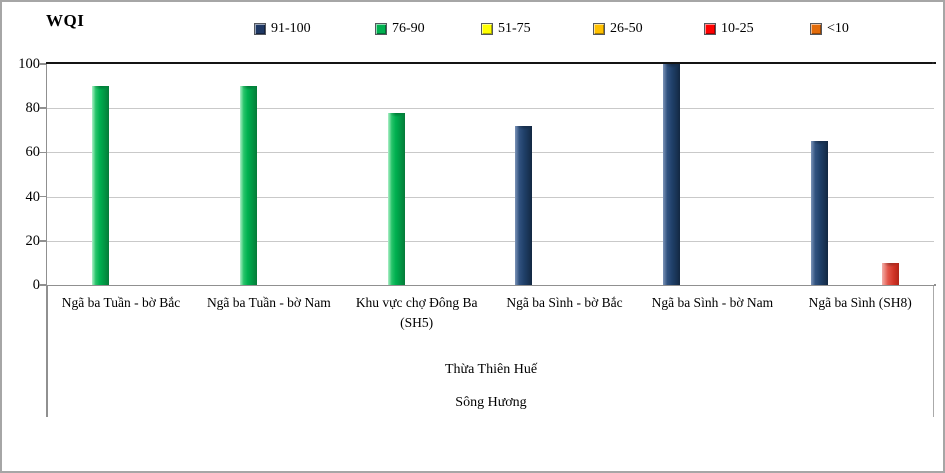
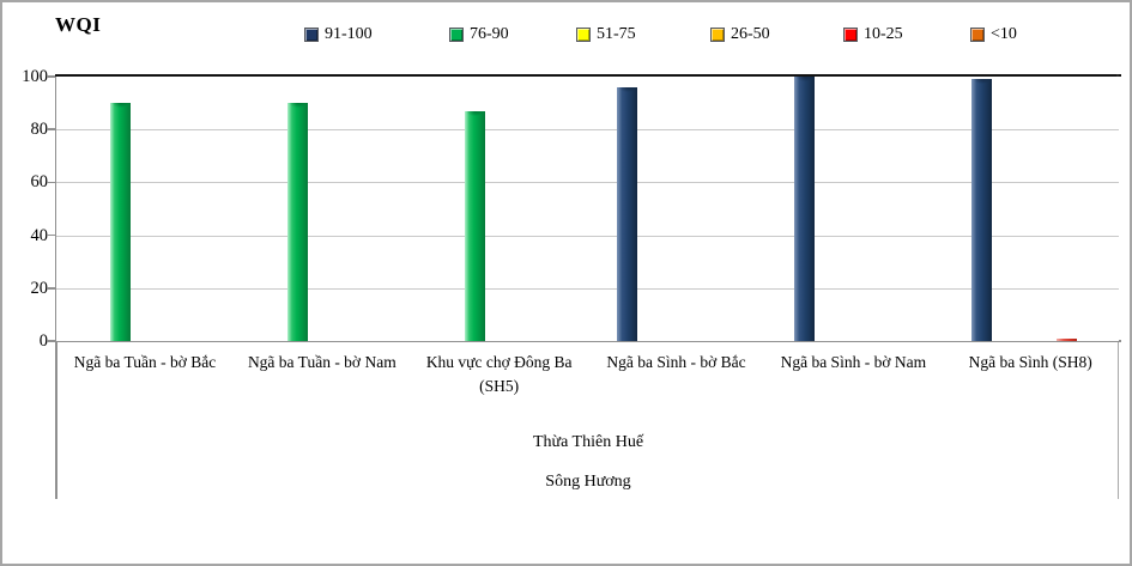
76-90/Khu vực chợ Đông Ba (SH5): 78 -> 87
91-100/Ngã ba Sình - bờ Bắc: 72 -> 96
91-100/Ngã ba Sình (SH8): 65 -> 99
10-25/Ngã ba Sình (SH8): 10 -> 1
